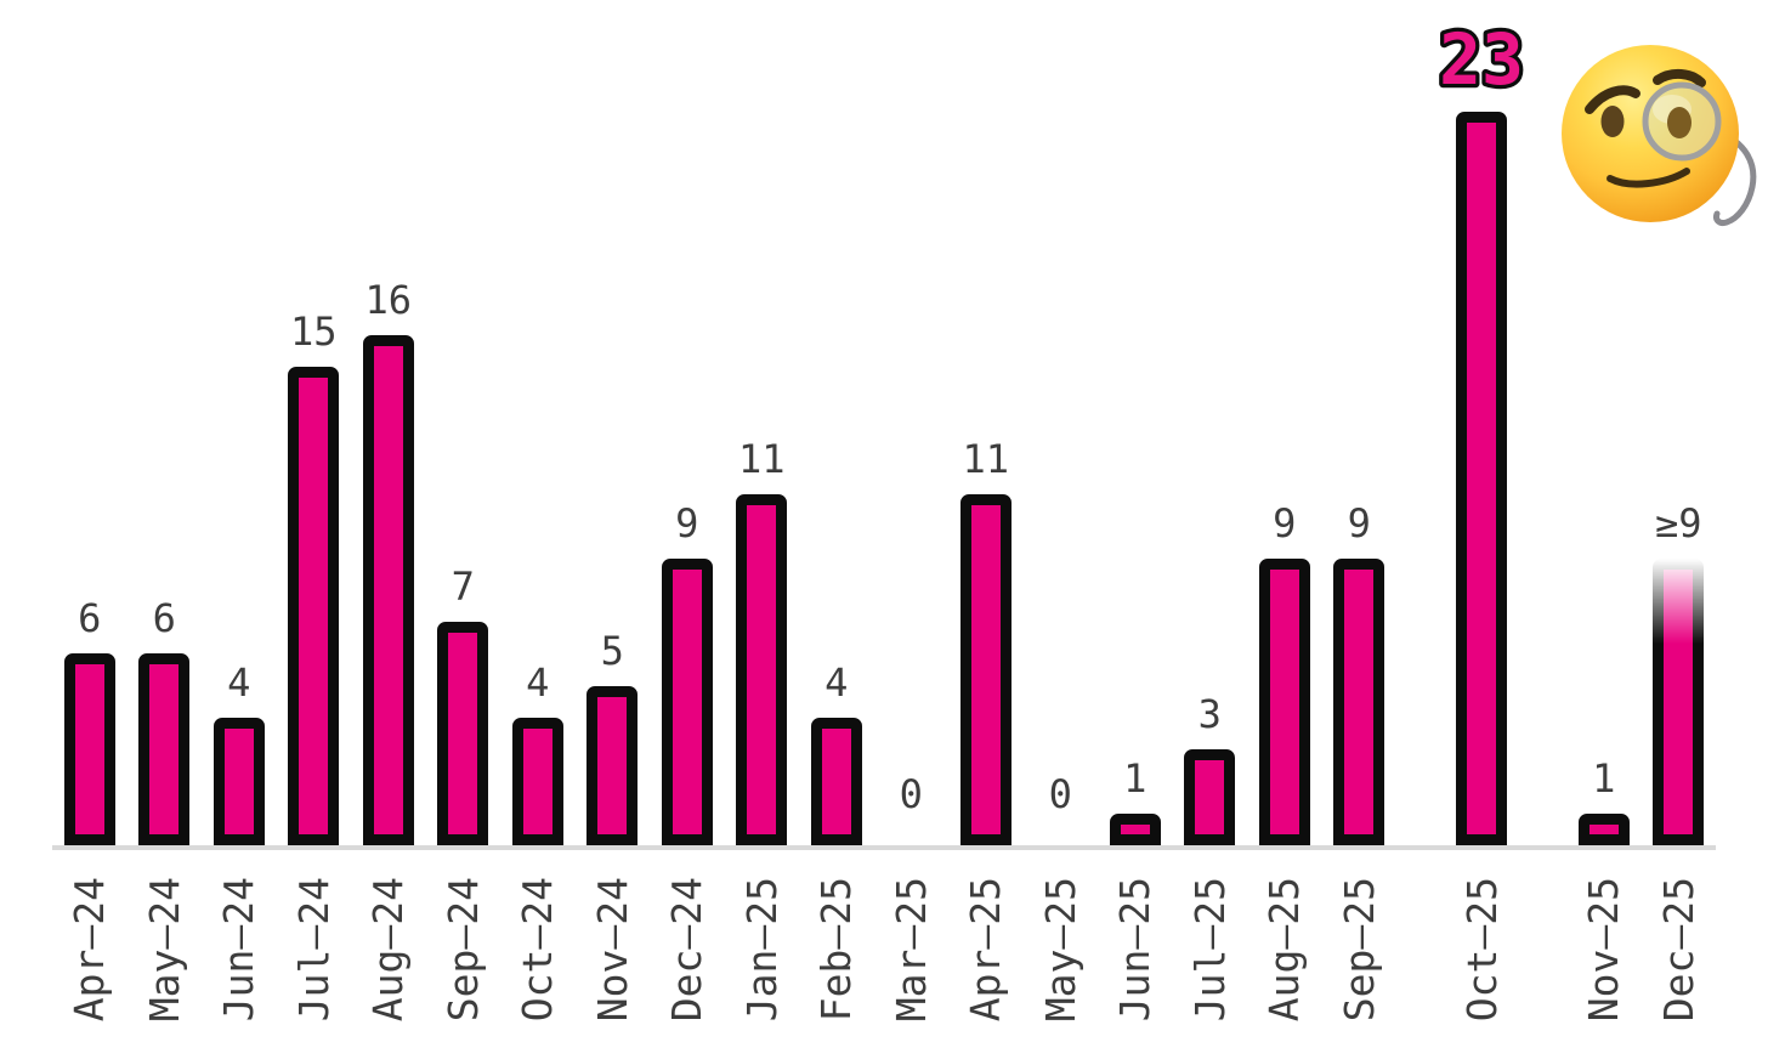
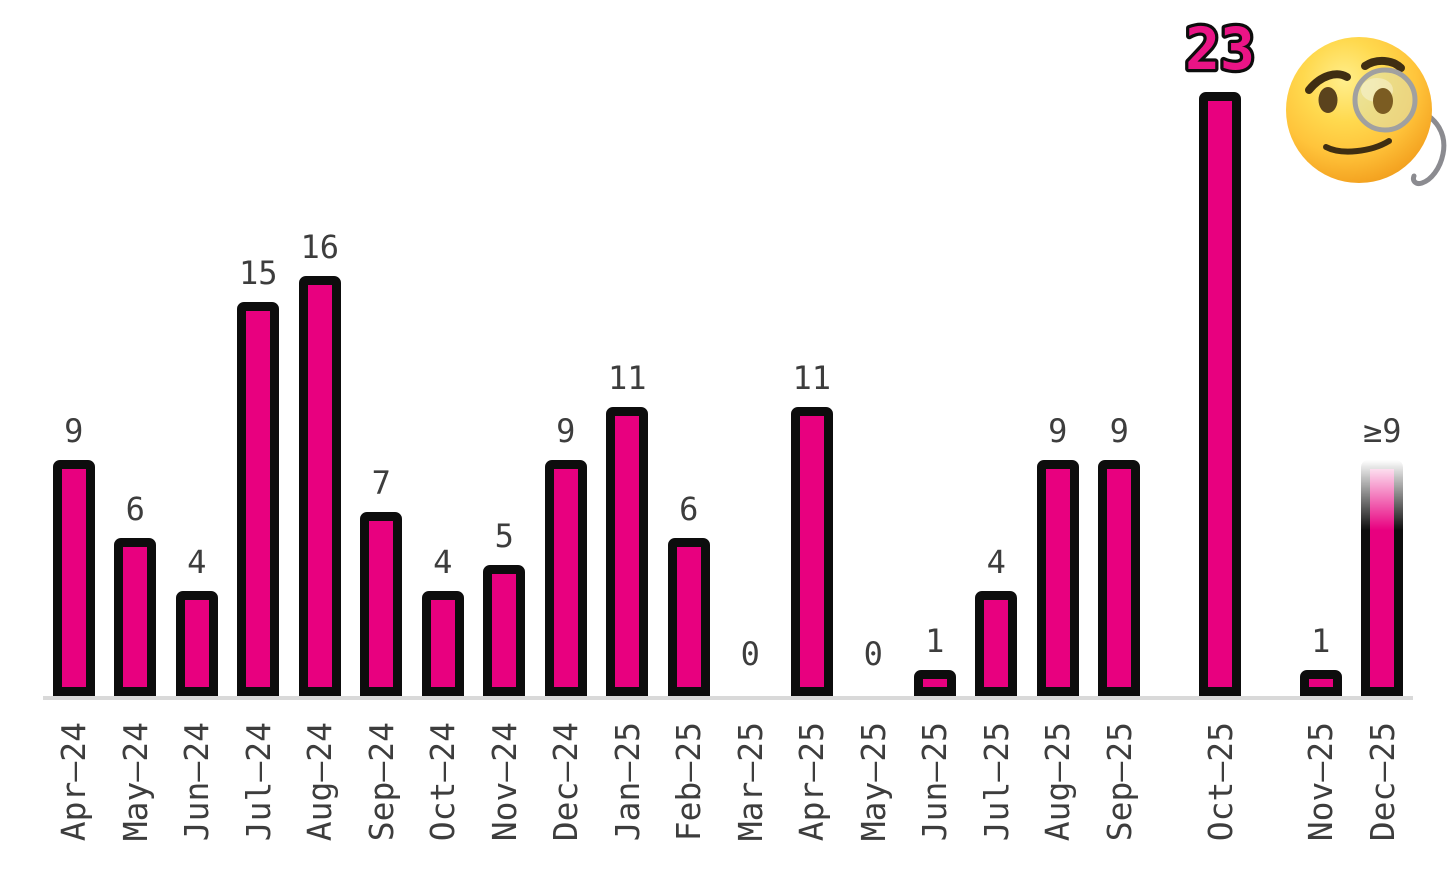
Apr–24: 6 -> 9
Feb–25: 4 -> 6
Jul–25: 3 -> 4
